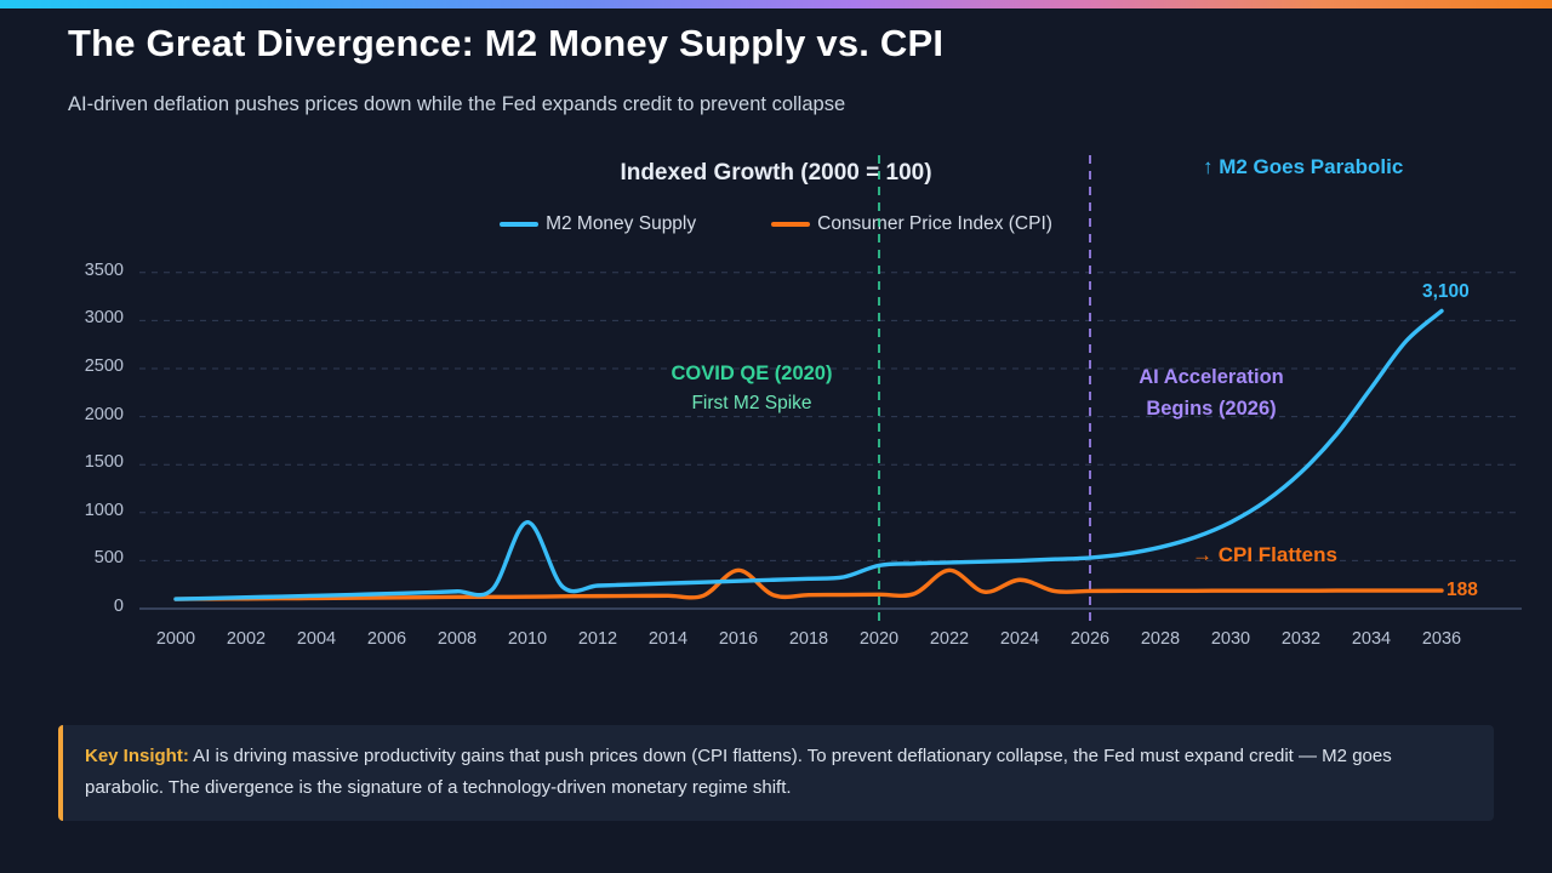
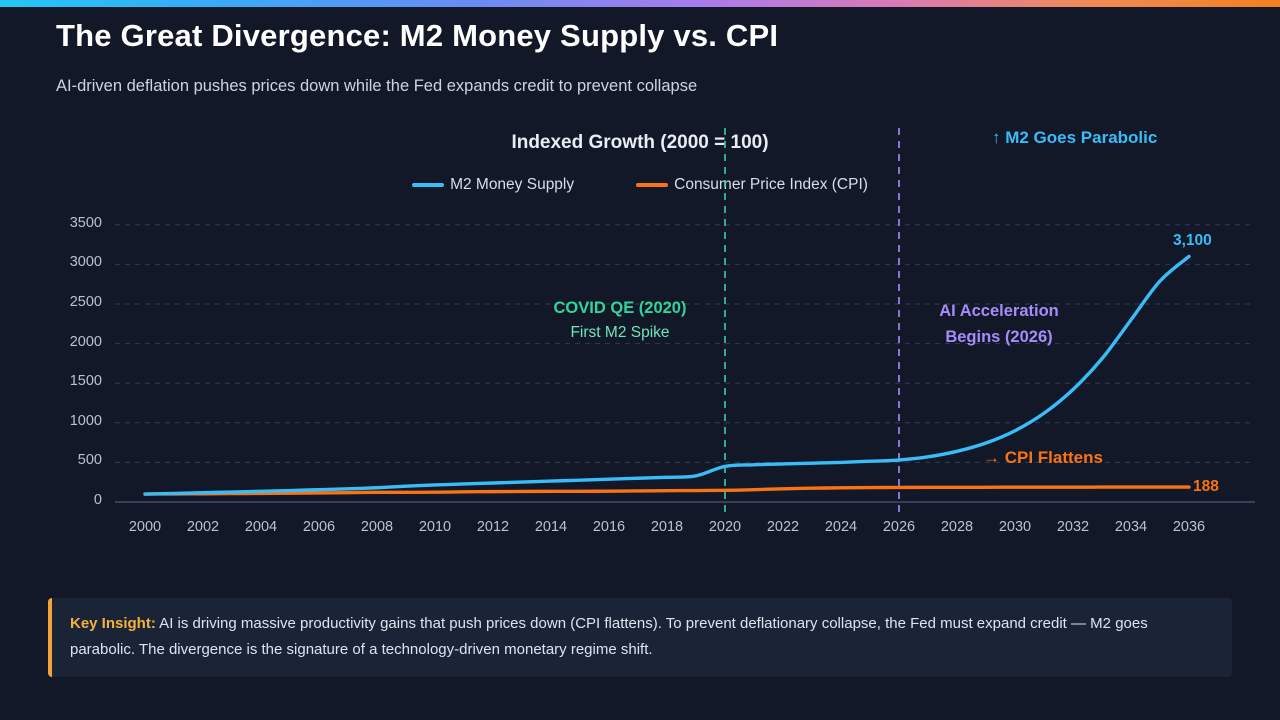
M2 Money Supply/2010: 900 -> 200
Consumer Price Index (CPI)/2016: 400 -> 100
Consumer Price Index (CPI)/2022: 400 -> 200
Consumer Price Index (CPI)/2024: 300 -> 200
